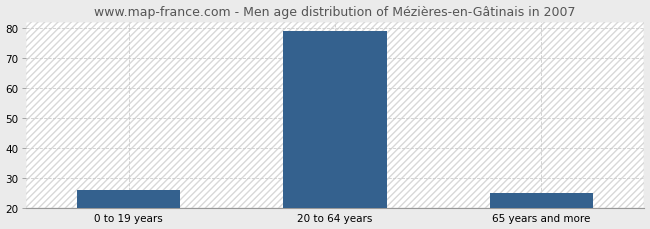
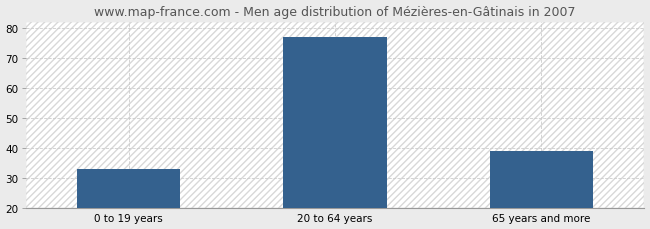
0 to 19 years: 26 -> 33
20 to 64 years: 79 -> 77
65 years and more: 25 -> 39
